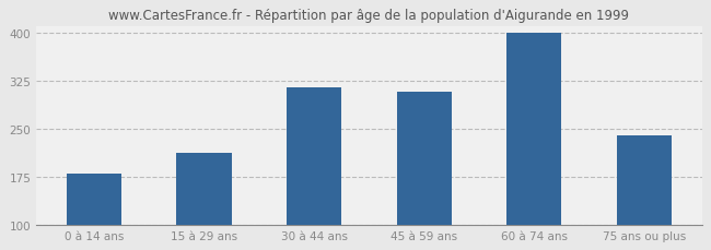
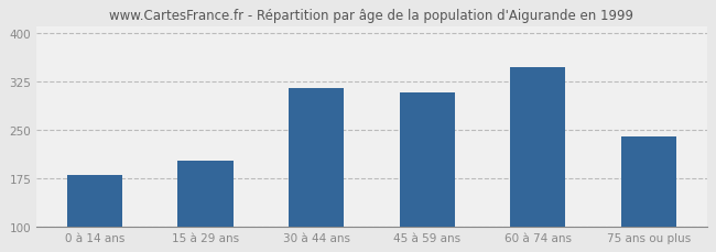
15 à 29 ans: 213 -> 202
60 à 74 ans: 400 -> 348
